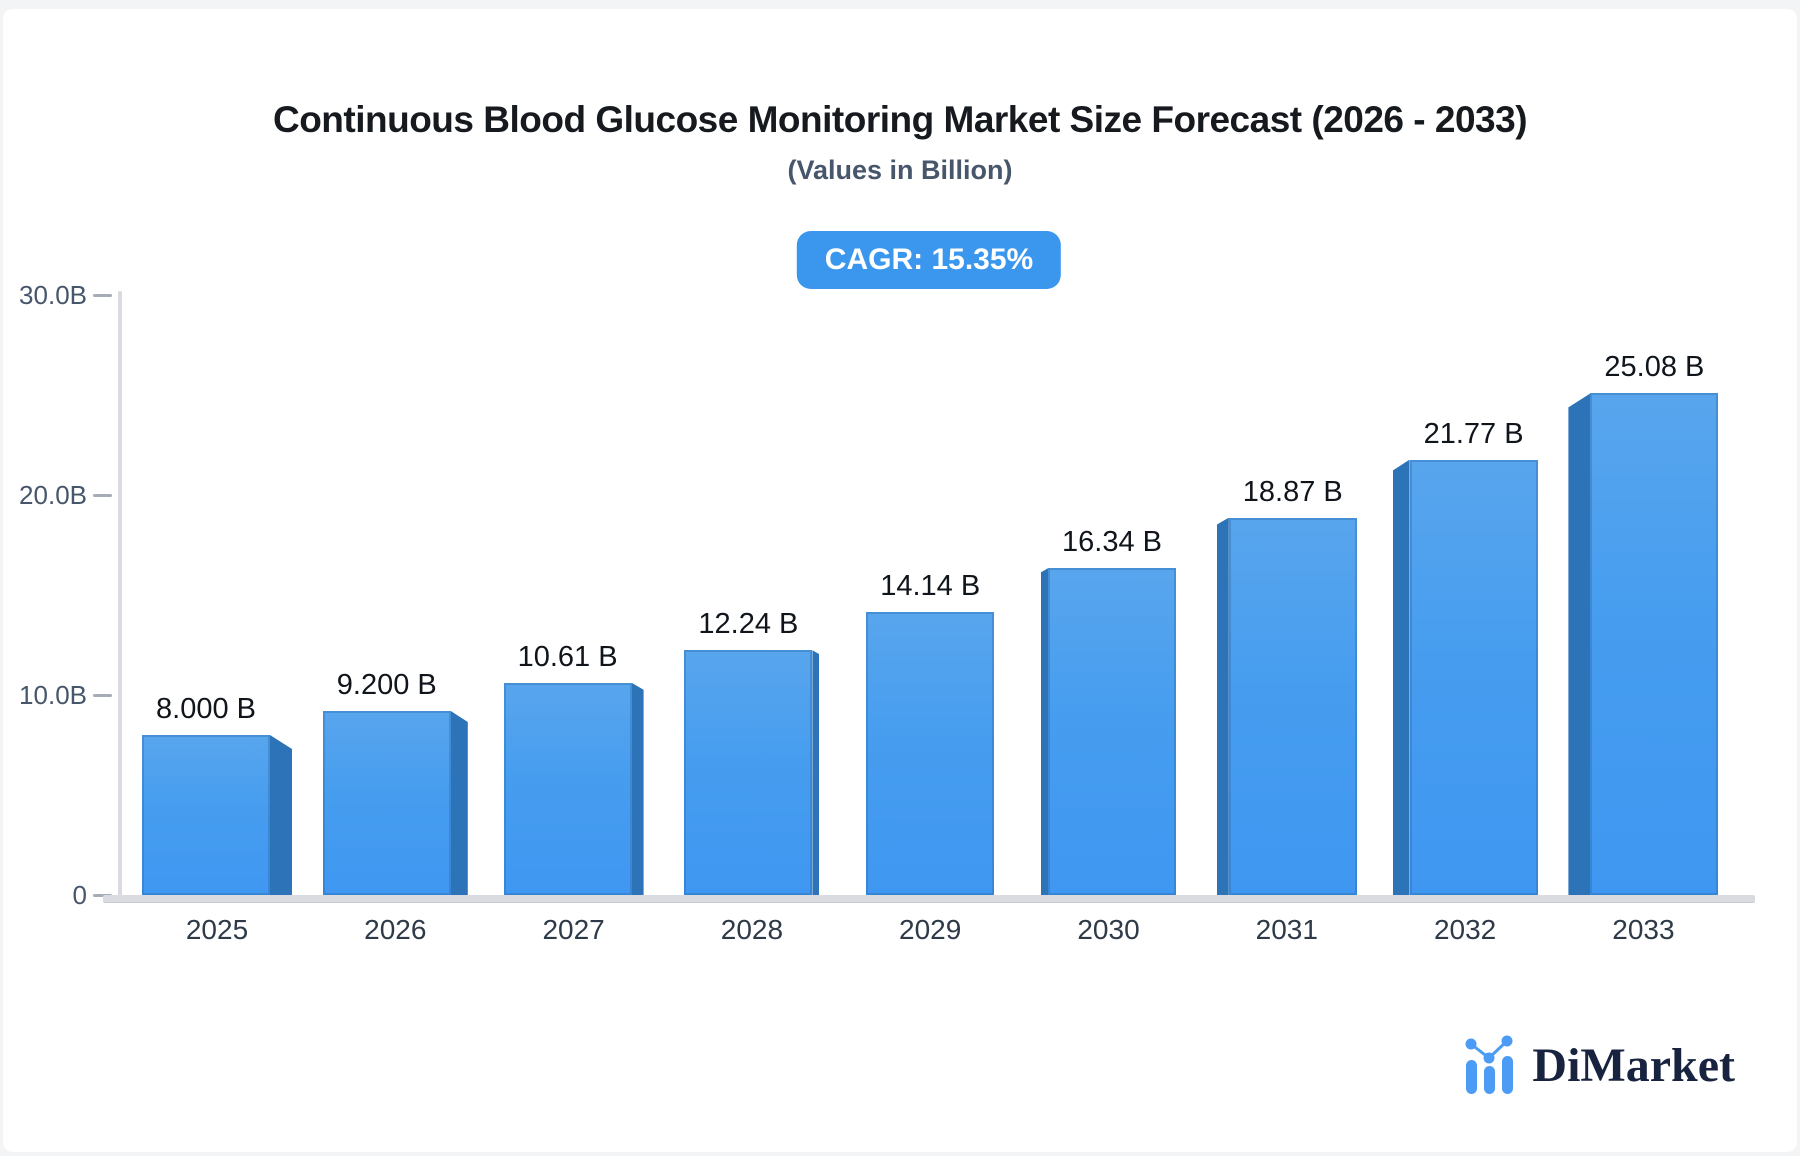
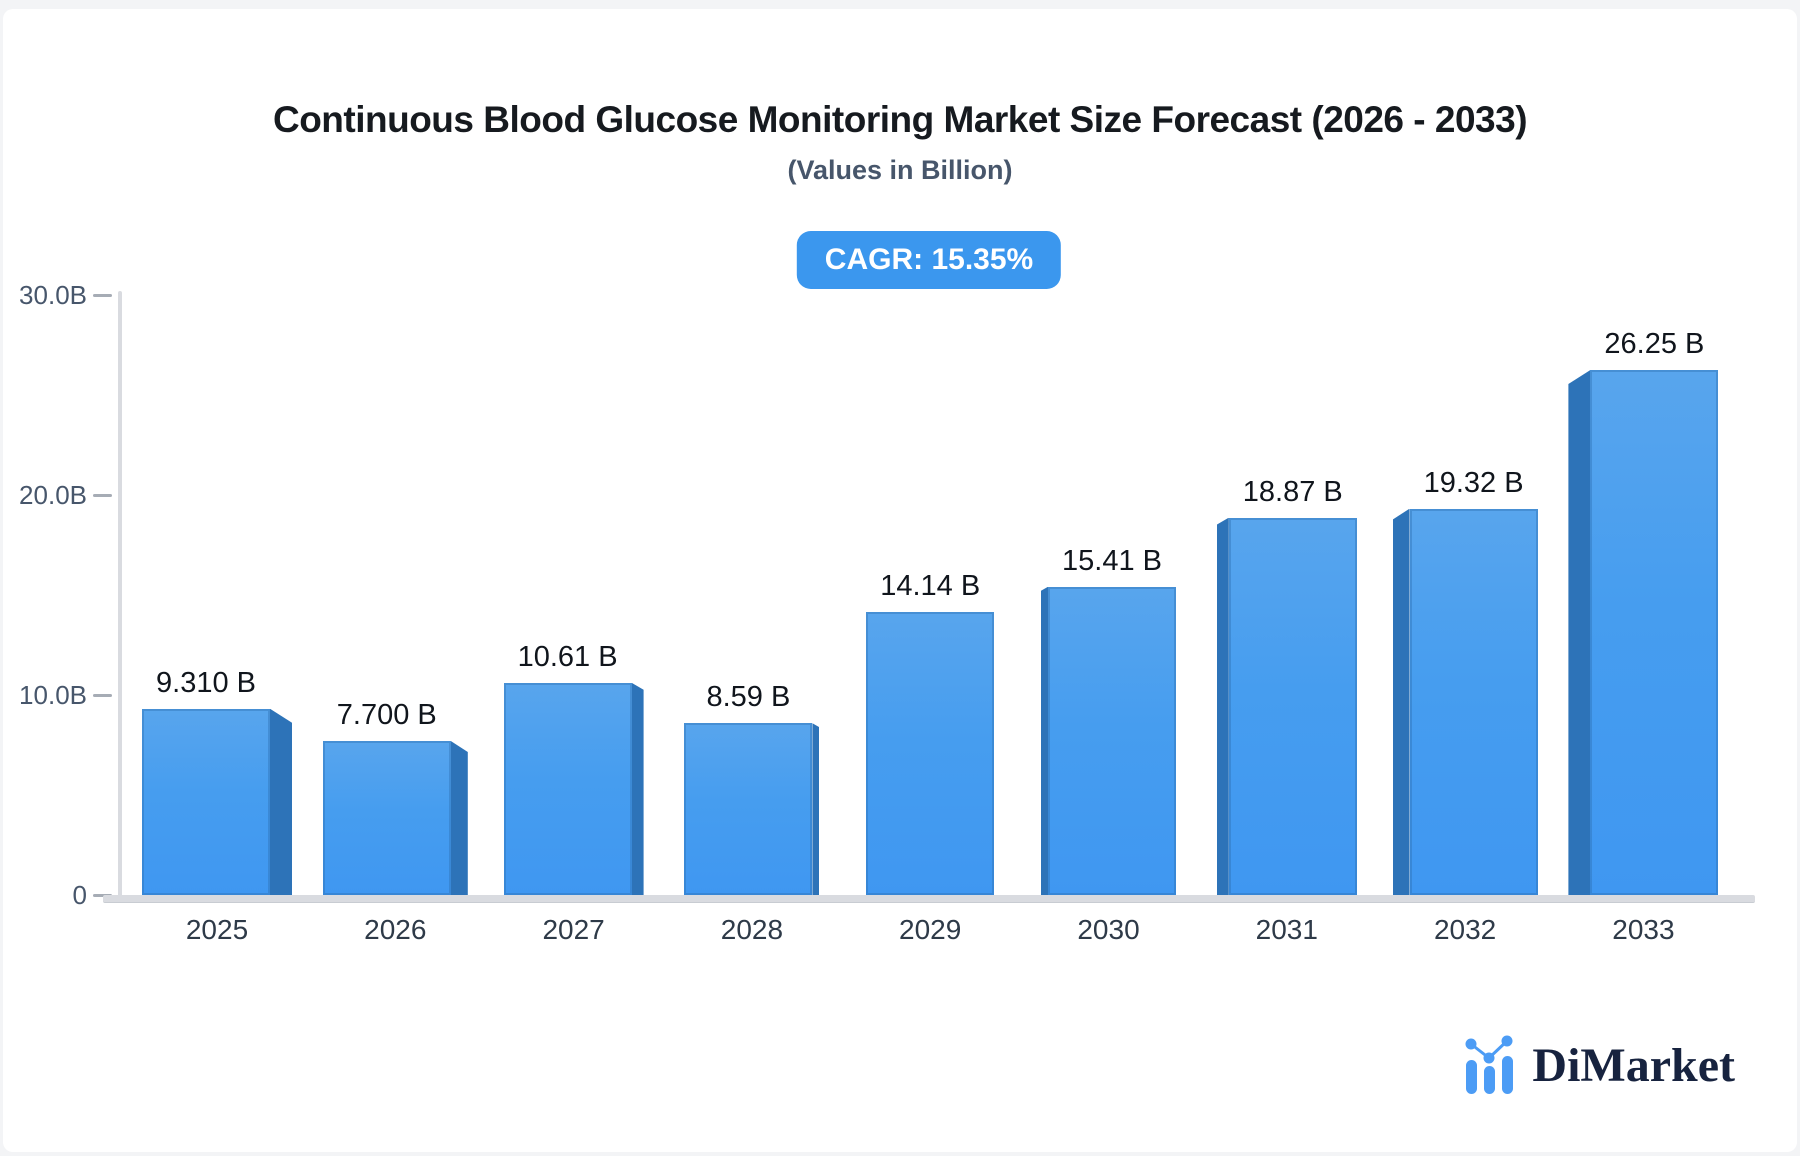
2025: 8.000 -> 9.310
2026: 9.200 -> 7.700
2028: 12.24 -> 8.59
2030: 16.34 -> 15.41
2032: 21.77 -> 19.32
2033: 25.08 -> 26.25
